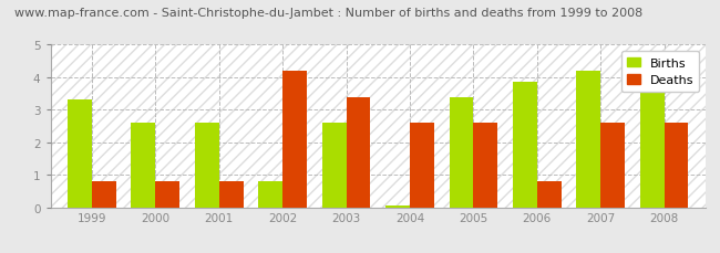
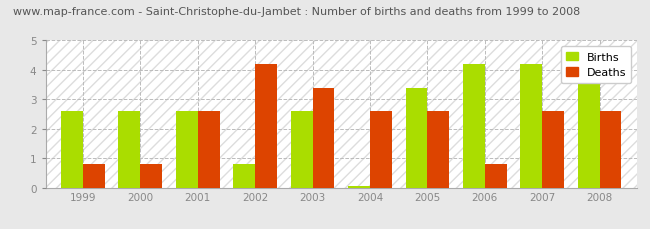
Births/1999: 3.30 -> 2.60
Deaths/2001: 0.8 -> 2.6
Births/2006: 3.85 -> 4.20
